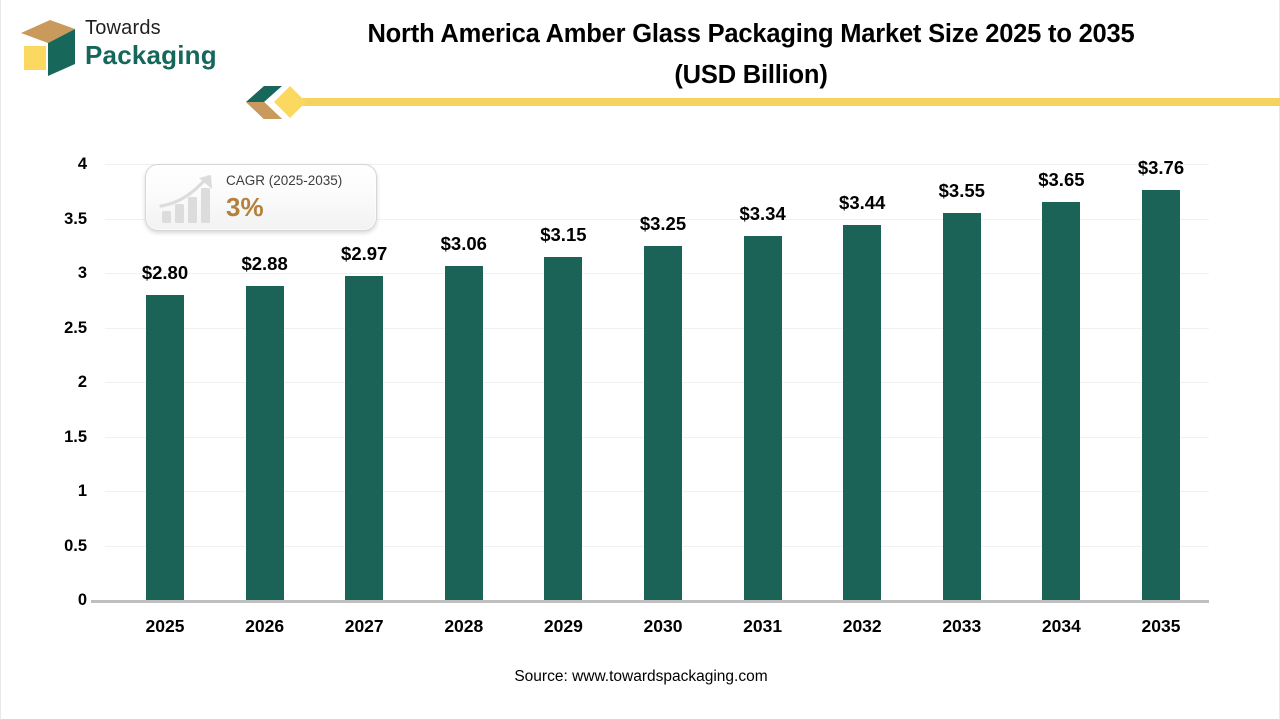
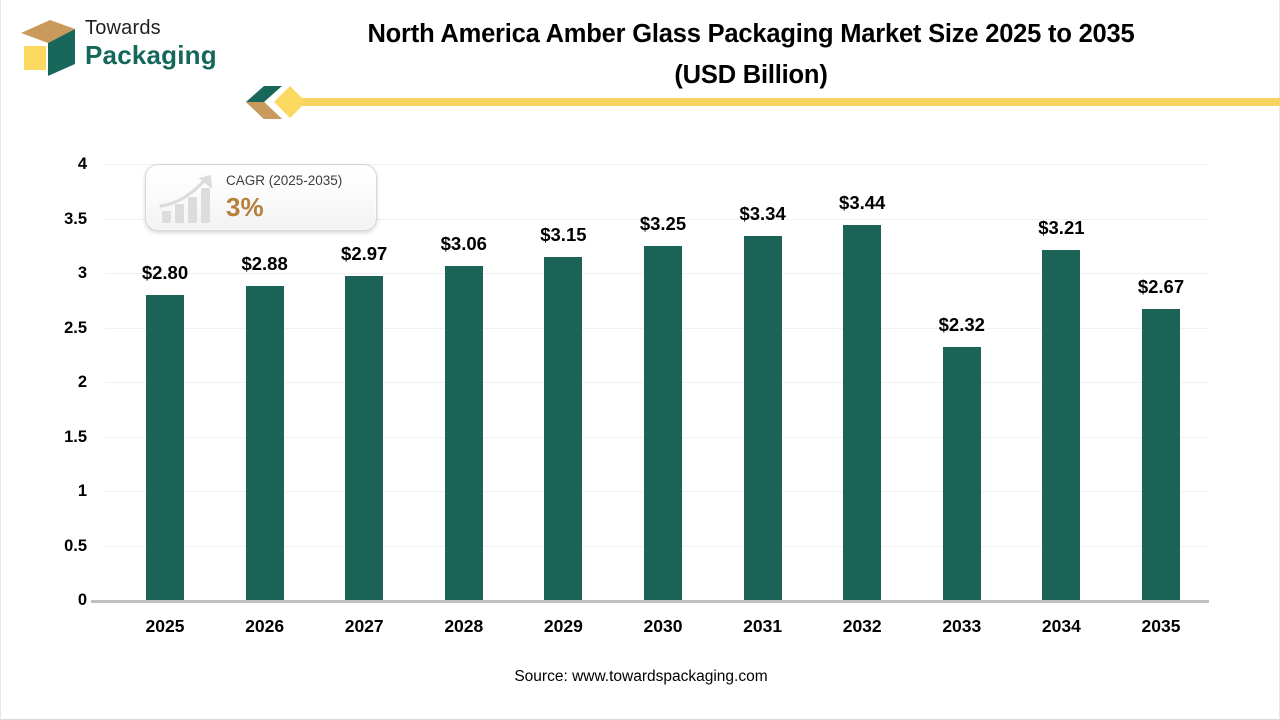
2033: $3.55 -> $2.32
2034: $3.65 -> $3.21
2035: $3.76 -> $2.67
